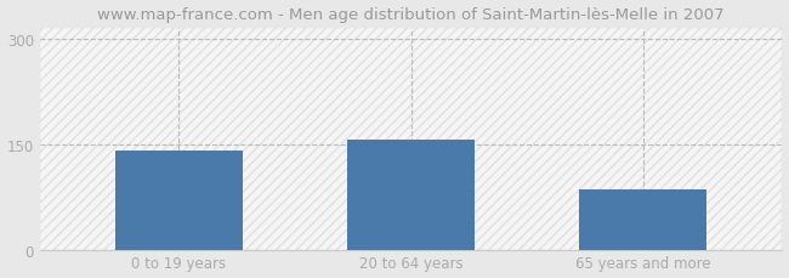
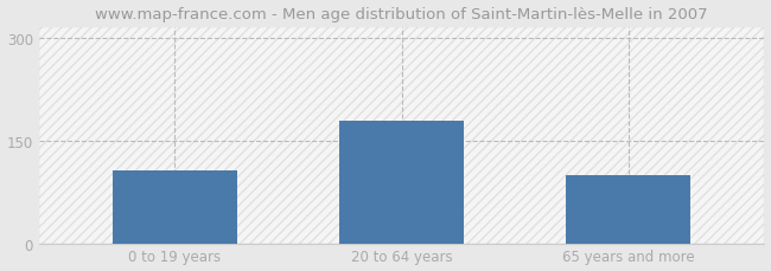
0 to 19 years: 140 -> 107
20 to 64 years: 156 -> 179
65 years and more: 86 -> 100
